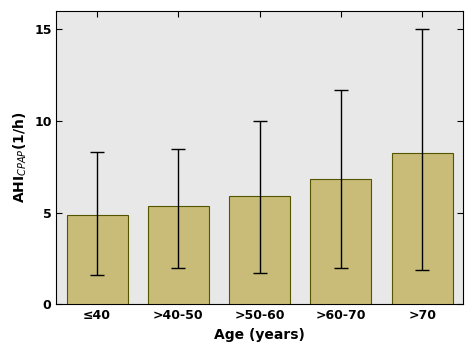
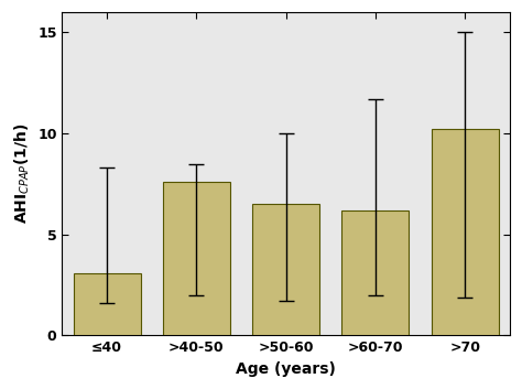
≤40: 4.9 -> 3.1
>40-50: 5.3 -> 7.6
>50-60: 5.9 -> 6.5
>60-70: 6.8 -> 6.2
>70: 8.2 -> 10.2
